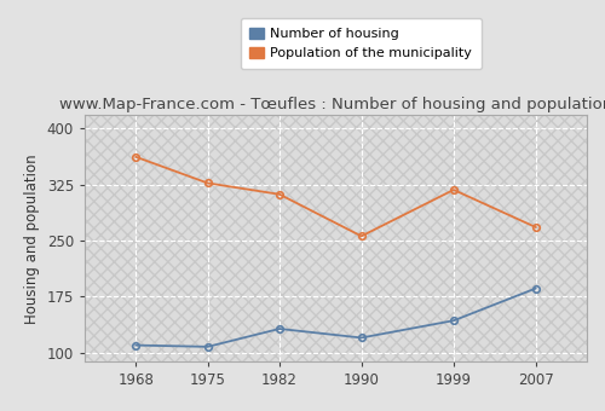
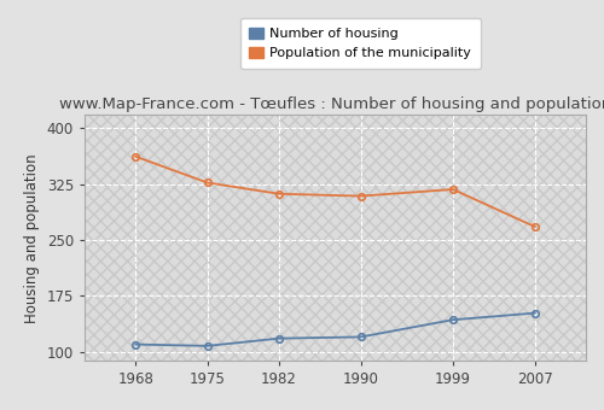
Number of housing/1982: 132 -> 118
Population of the municipality/1990: 256 -> 309
Number of housing/2007: 186 -> 152
